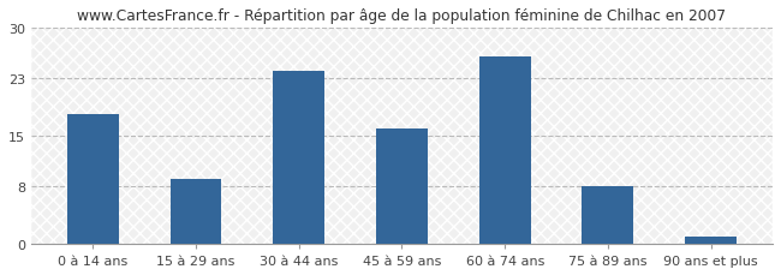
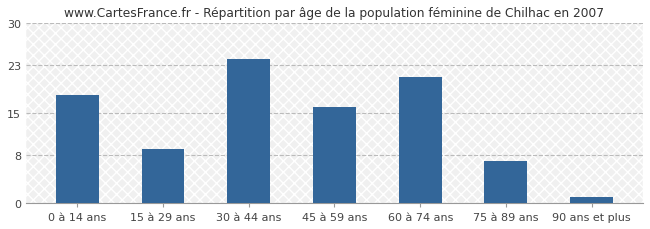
60 à 74 ans: 26 -> 21
75 à 89 ans: 8 -> 7
